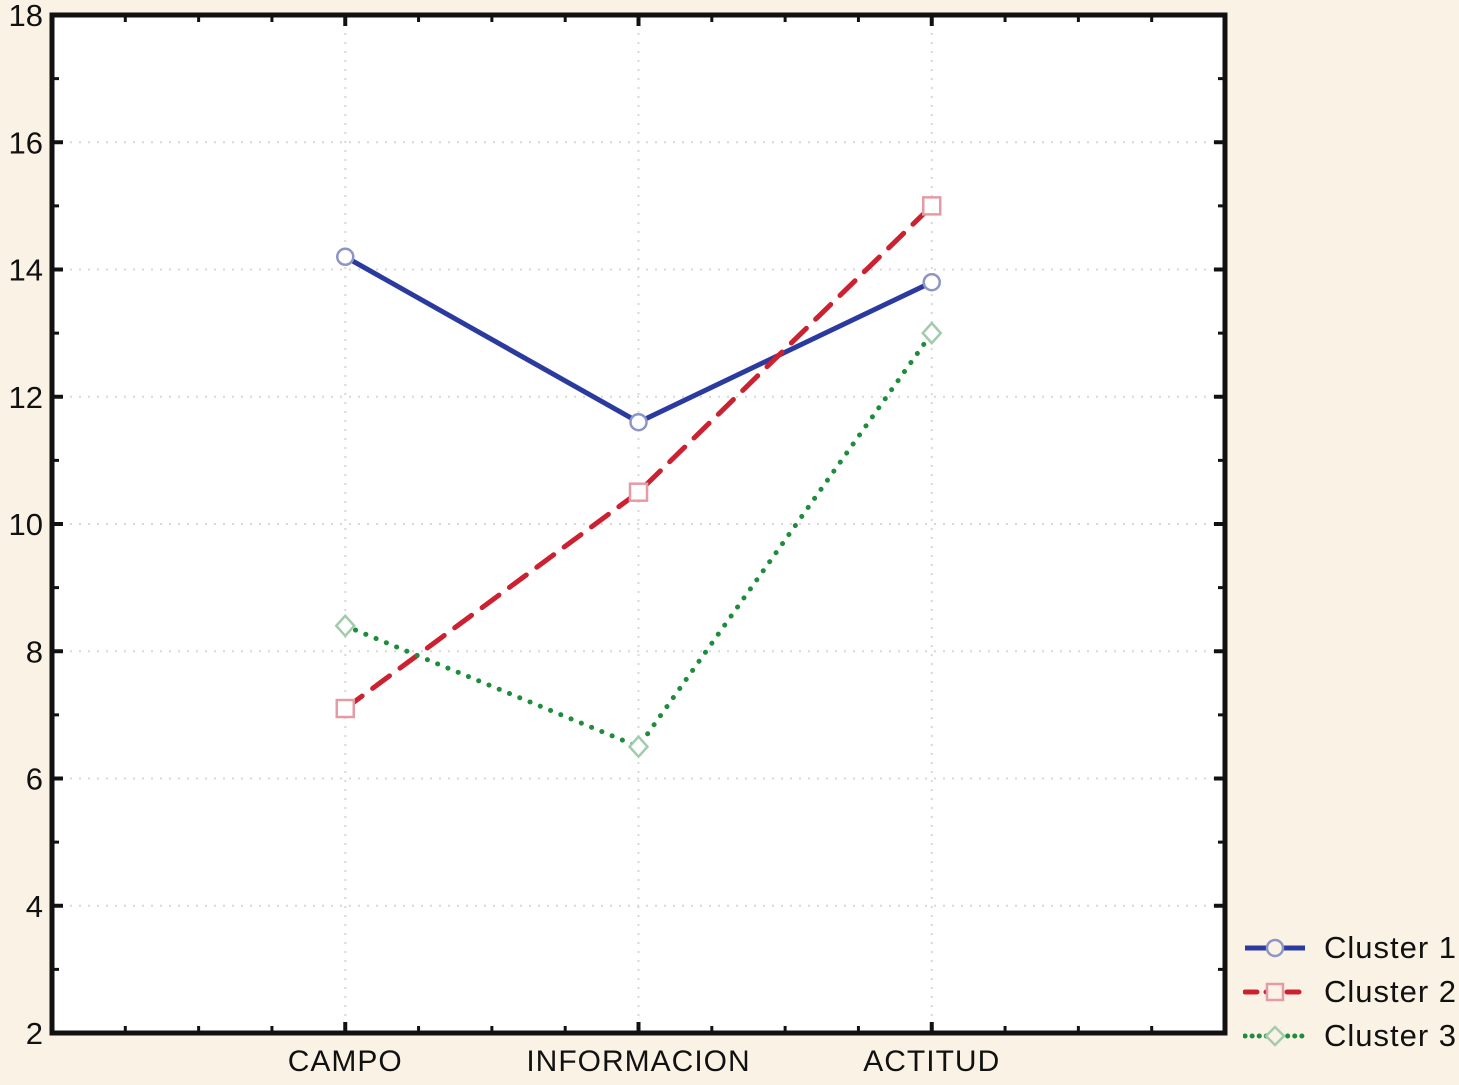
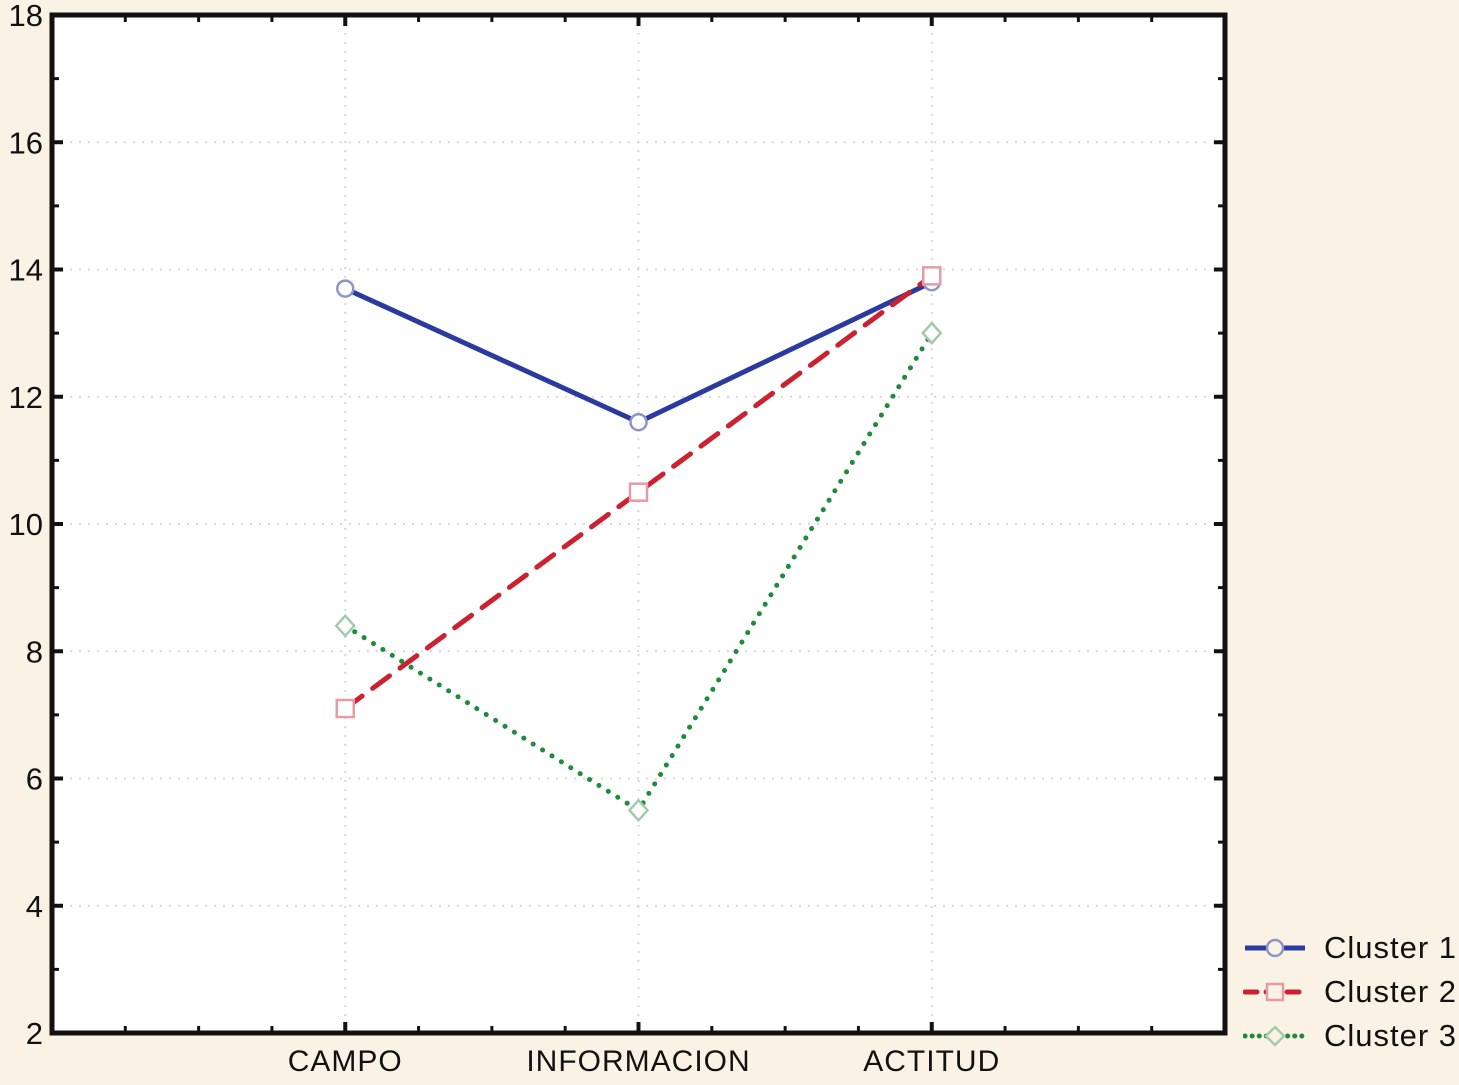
Cluster 1/CAMPO: 14.2 -> 13.7
Cluster 3/INFORMACION: 6.5 -> 5.5
Cluster 2/ACTITUD: 15.0 -> 13.9
